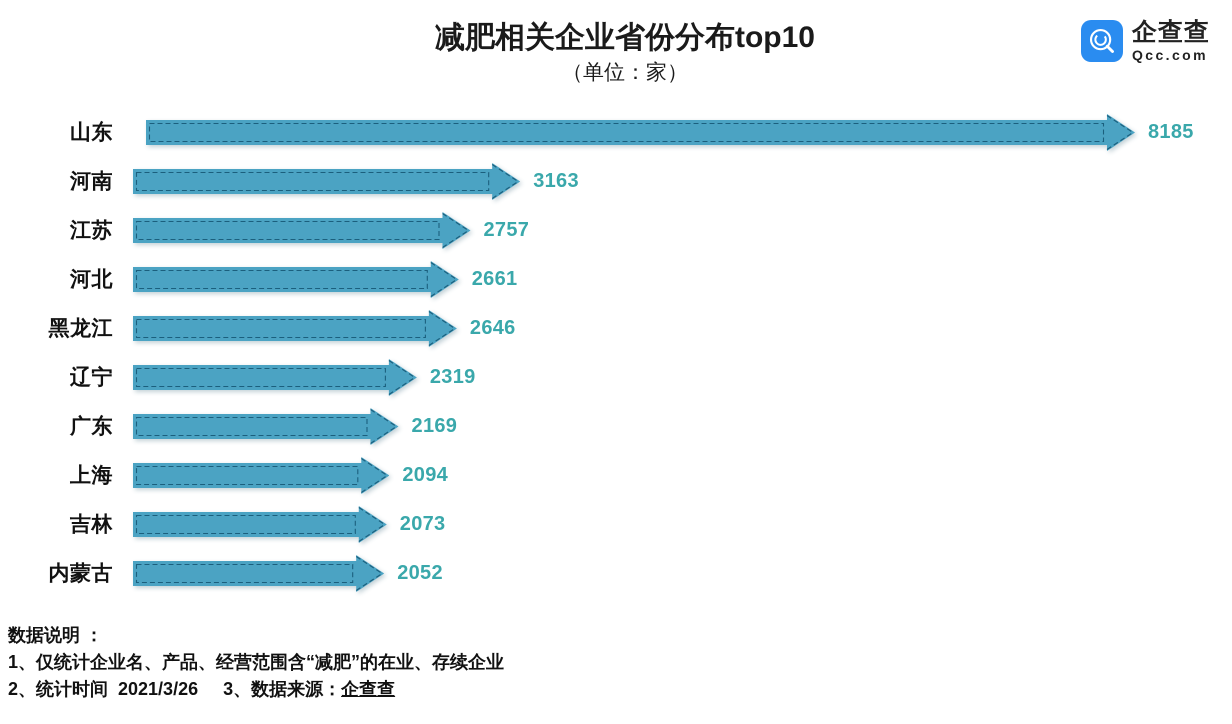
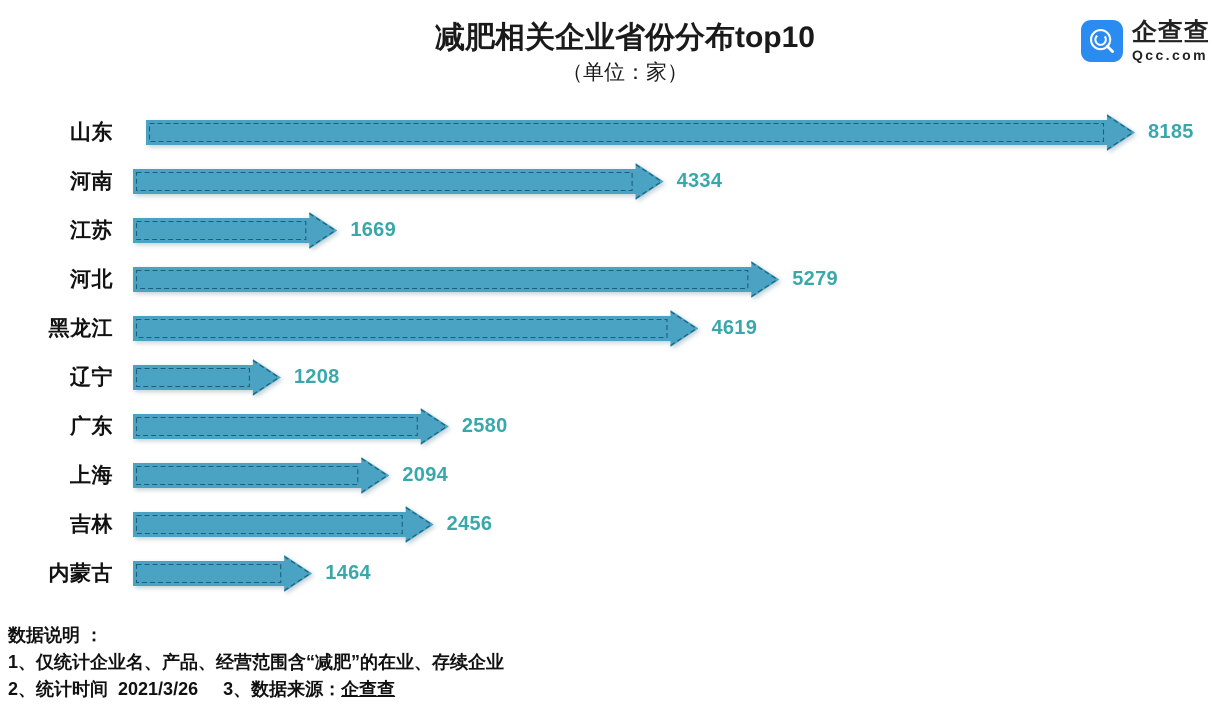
河南: 3163 -> 4334
江苏: 2757 -> 1669
河北: 2661 -> 5279
黑龙江: 2646 -> 4619
辽宁: 2319 -> 1208
广东: 2169 -> 2580
吉林: 2073 -> 2456
内蒙古: 2052 -> 1464
